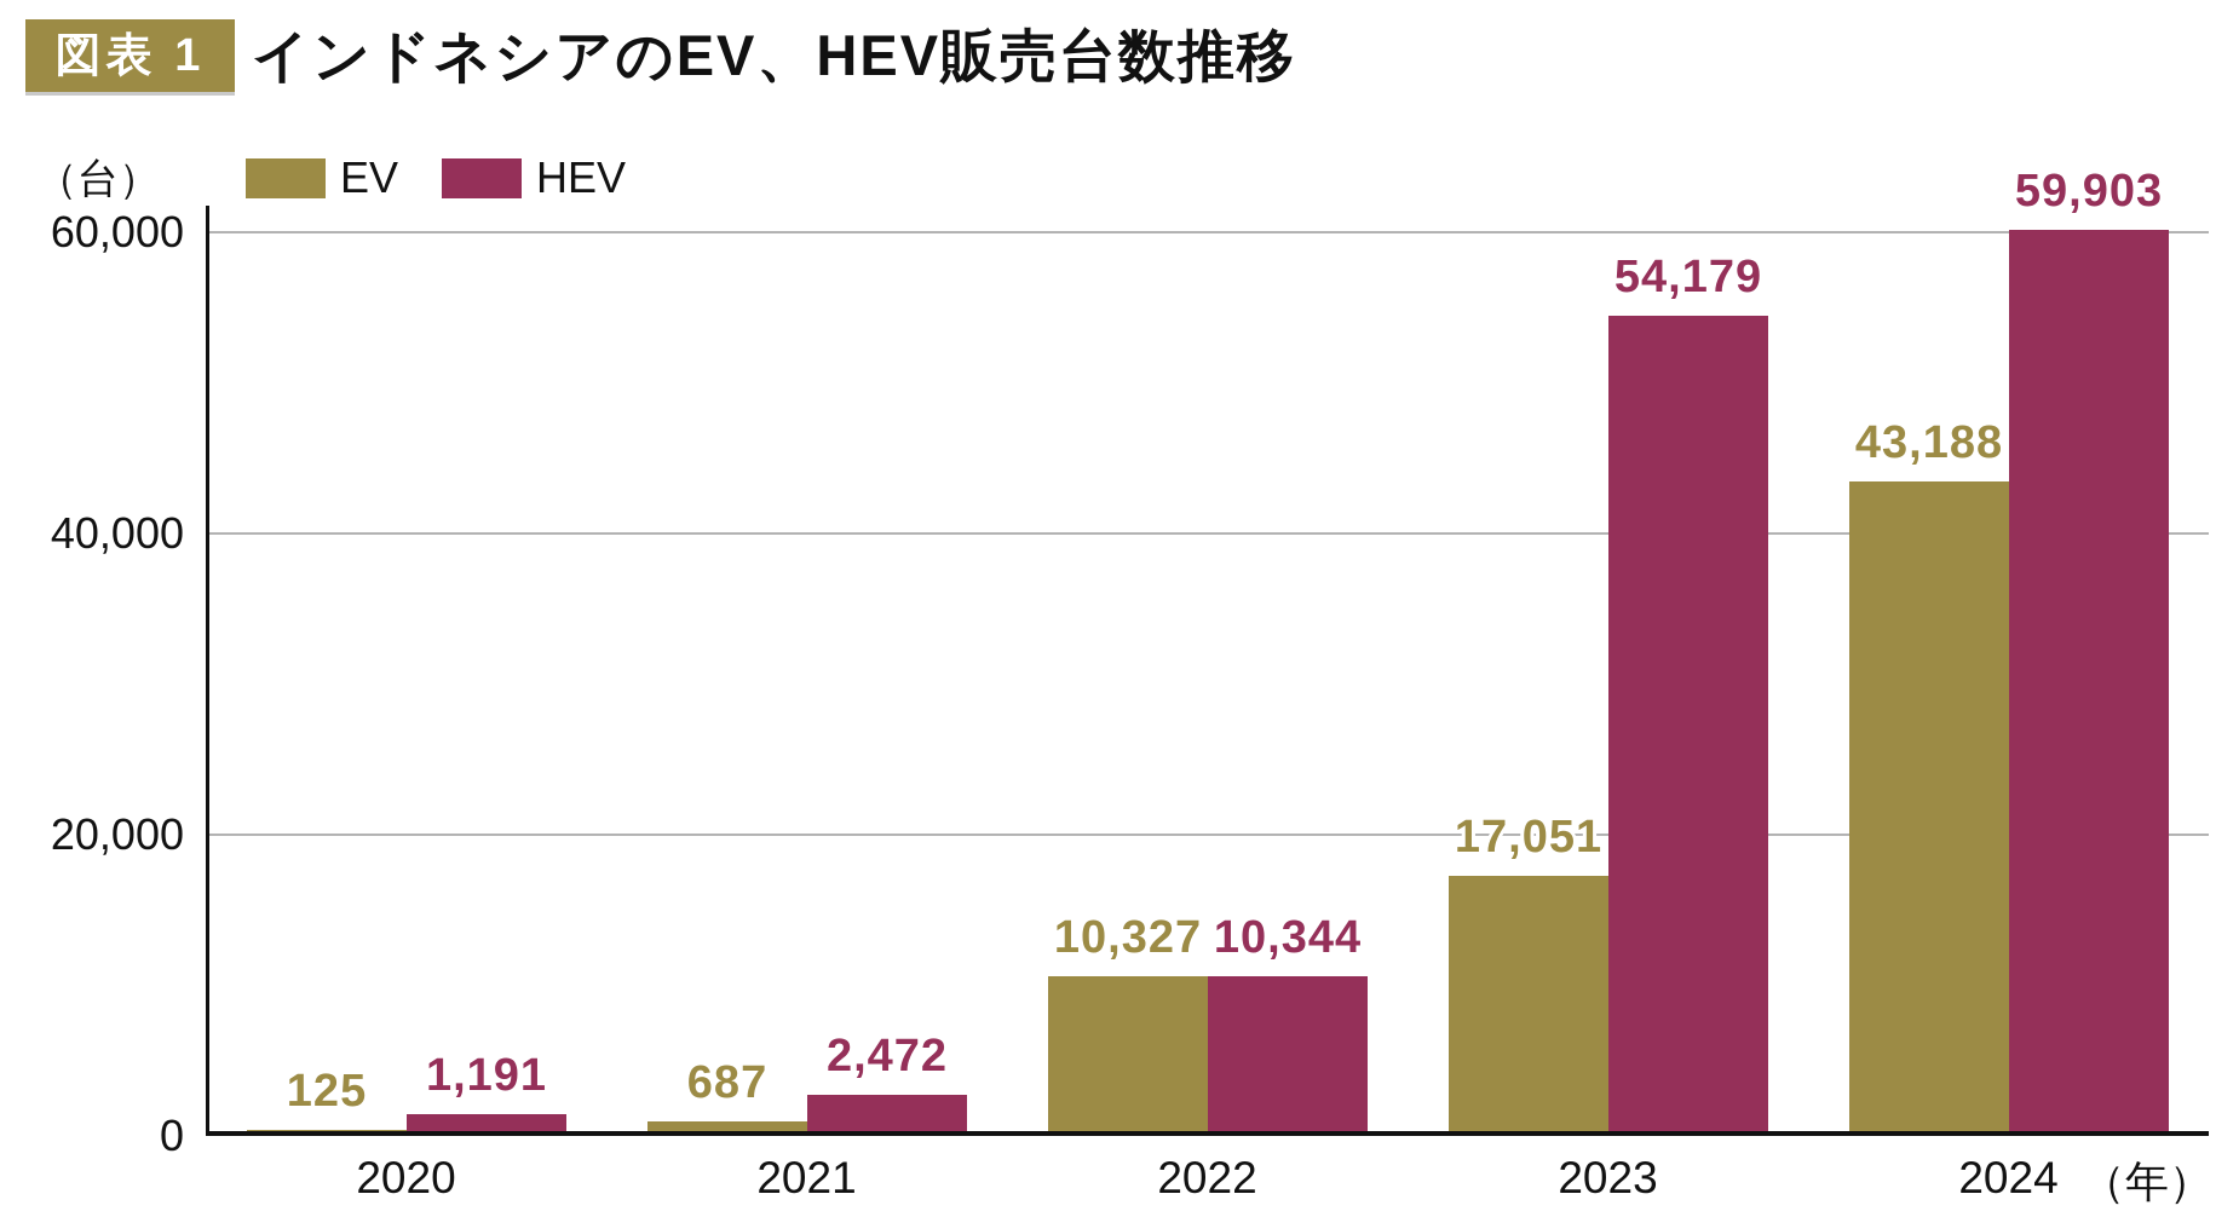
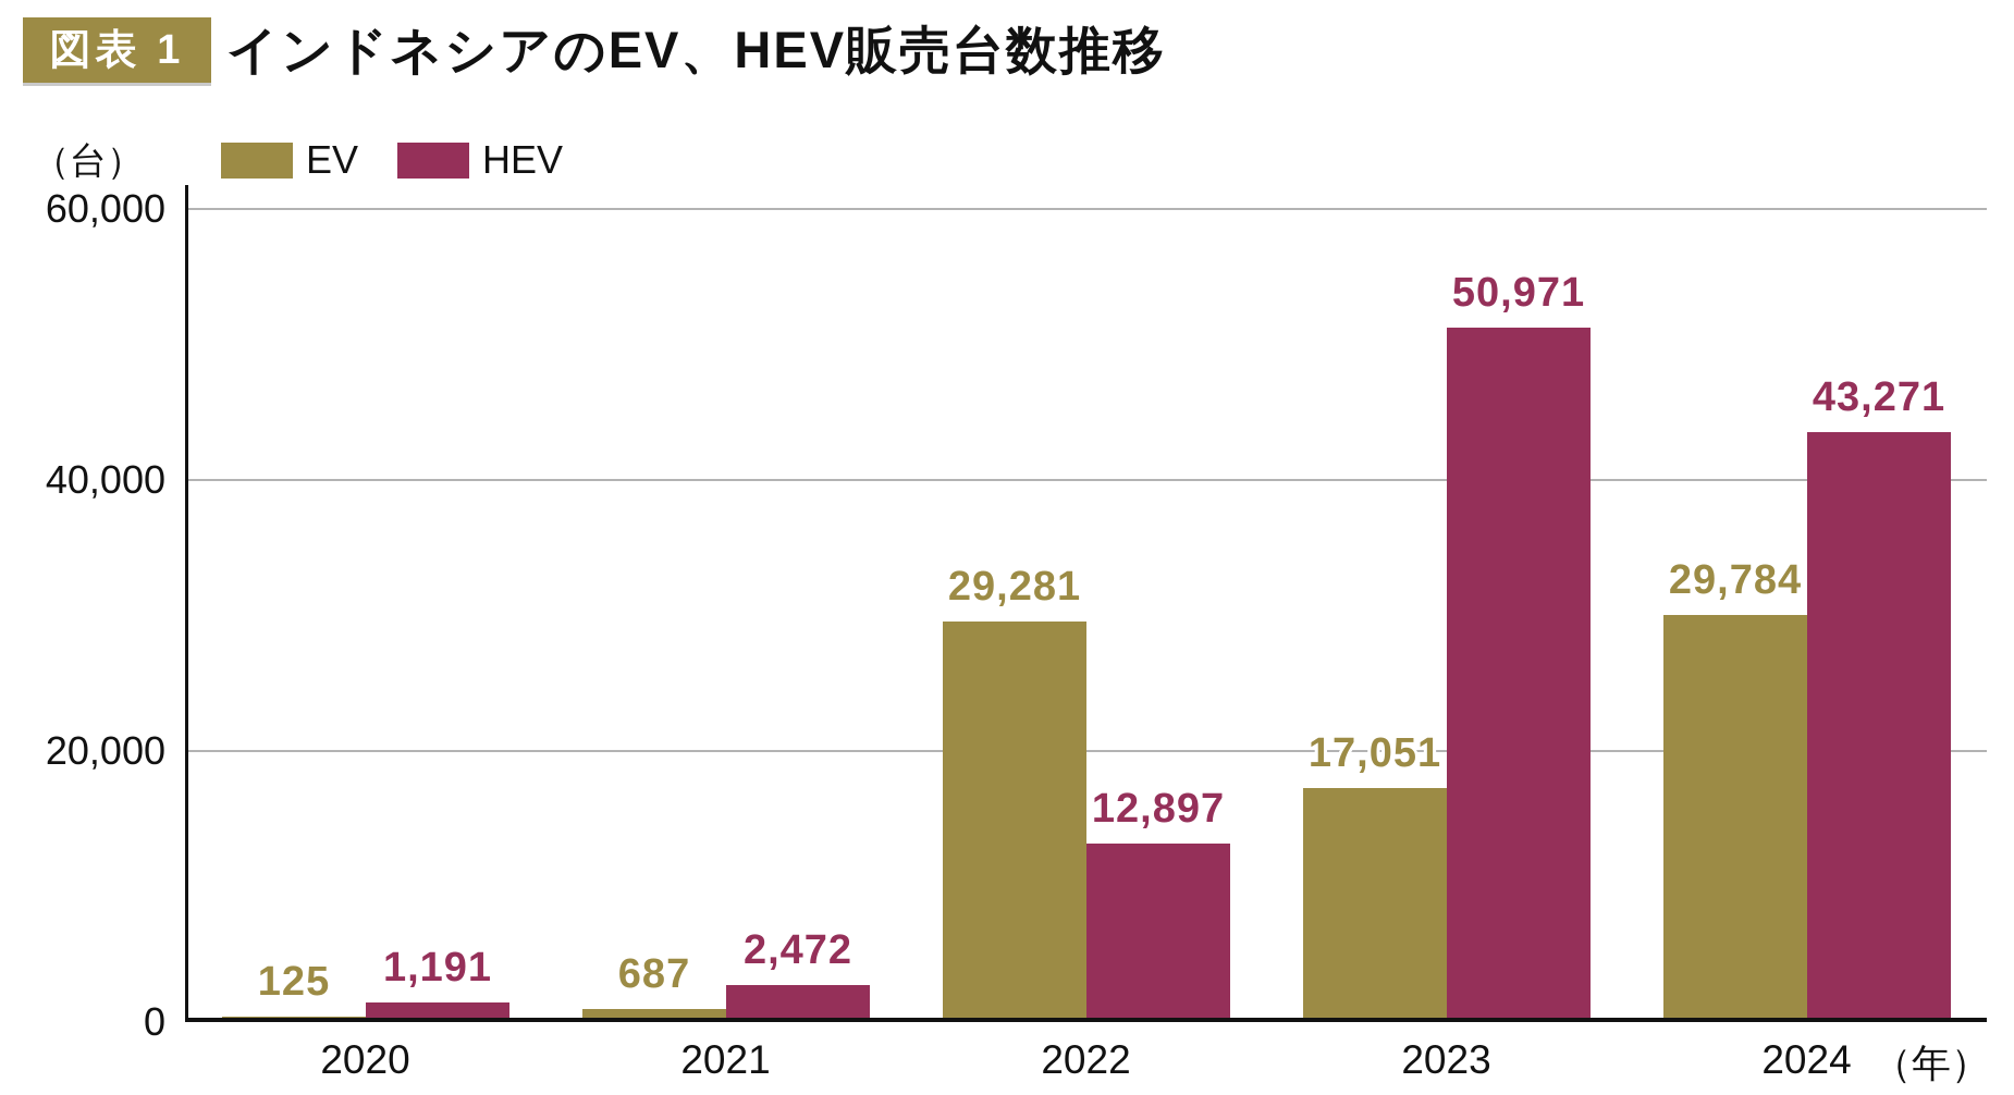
EV/2022: 10,327 -> 29,281
HEV/2022: 10,344 -> 12,897
HEV/2023: 54,179 -> 50,971
EV/2024: 43,188 -> 29,784
HEV/2024: 59,903 -> 43,271
